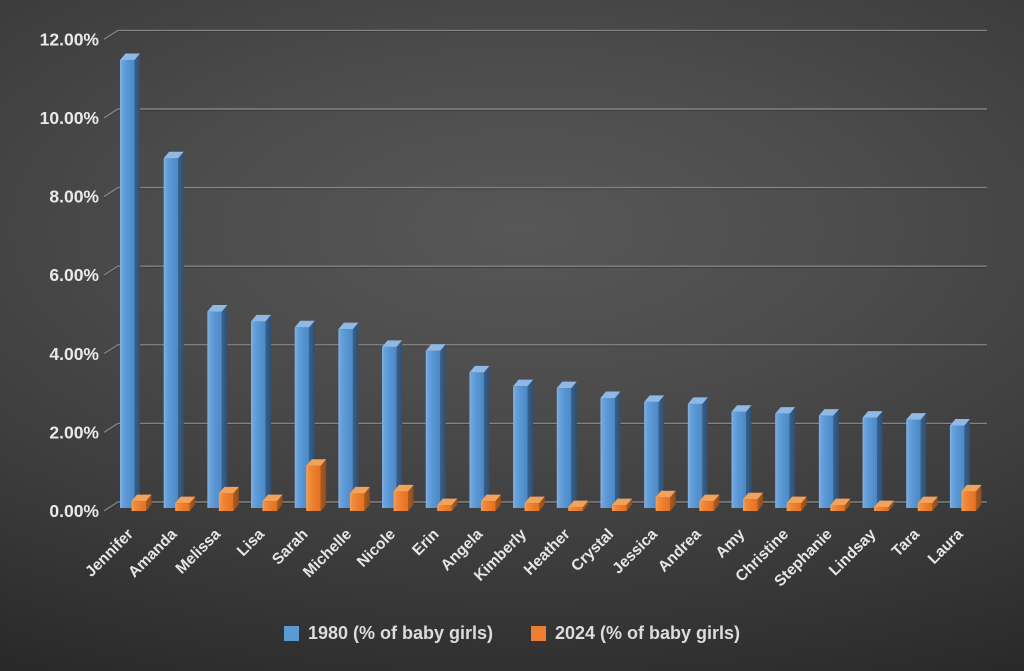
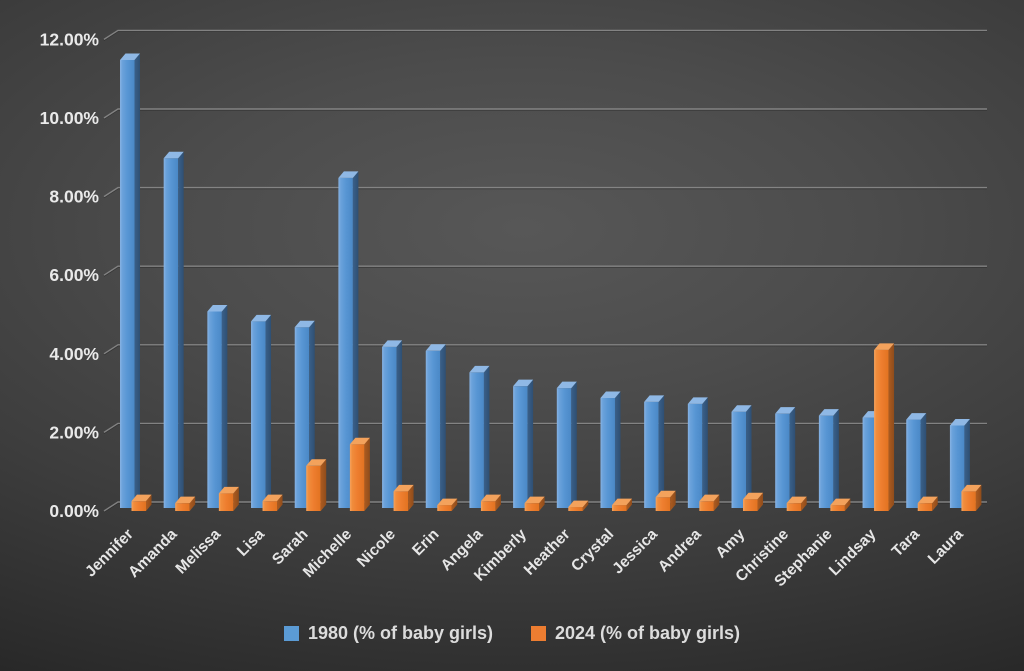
1980 (% of baby girls)/Michelle: 4.5% -> 8.4%
2024 (% of baby girls)/Michelle: 0.5% -> 1.7%
2024 (% of baby girls)/Lindsay: 0.1% -> 4.1%
